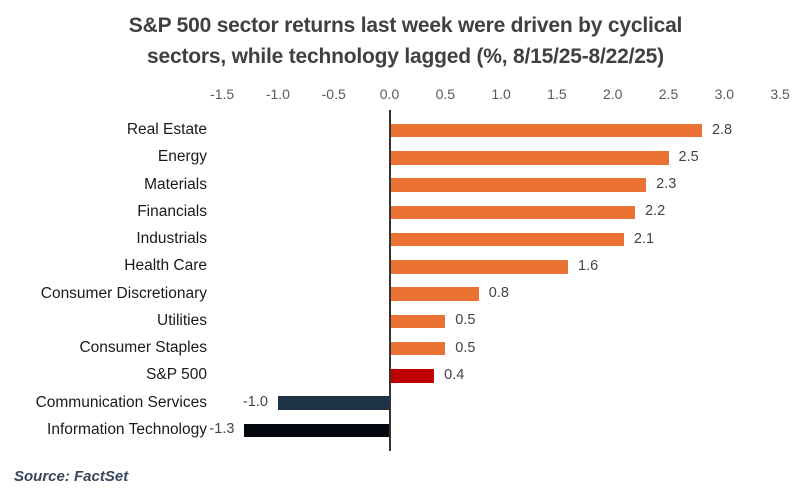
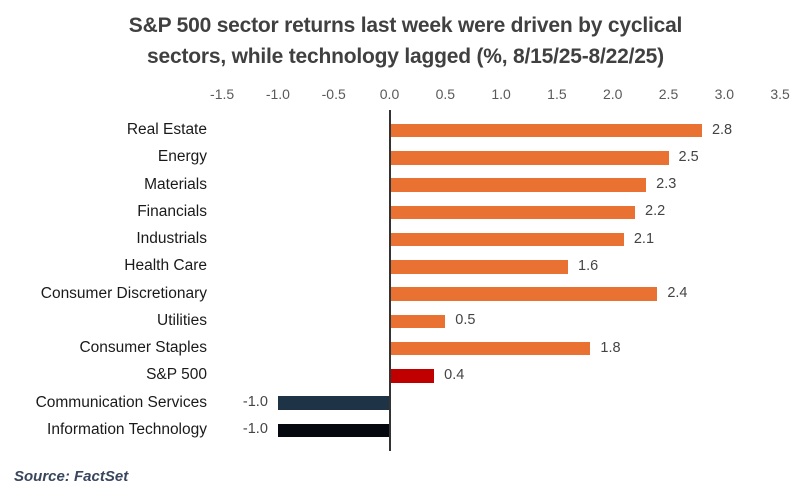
Consumer Discretionary: 0.8 -> 2.4
Consumer Staples: 0.5 -> 1.8
Information Technology: -1.3 -> -1.0
